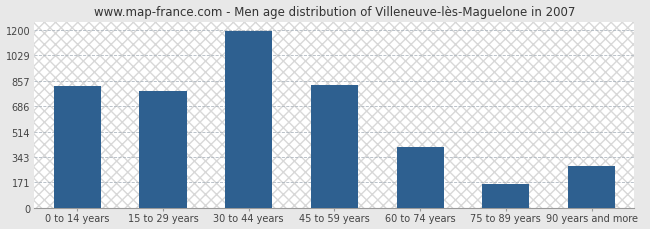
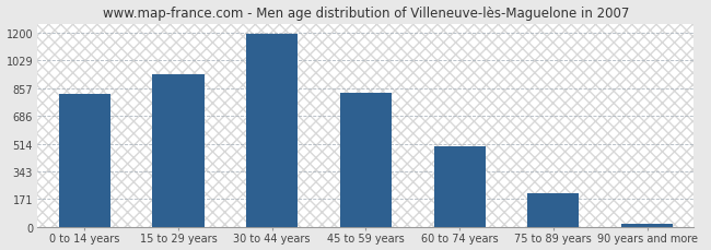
15 to 29 years: 790 -> 940
60 to 74 years: 410 -> 500
75 to 89 years: 160 -> 210
90 years and more: 280 -> 20
